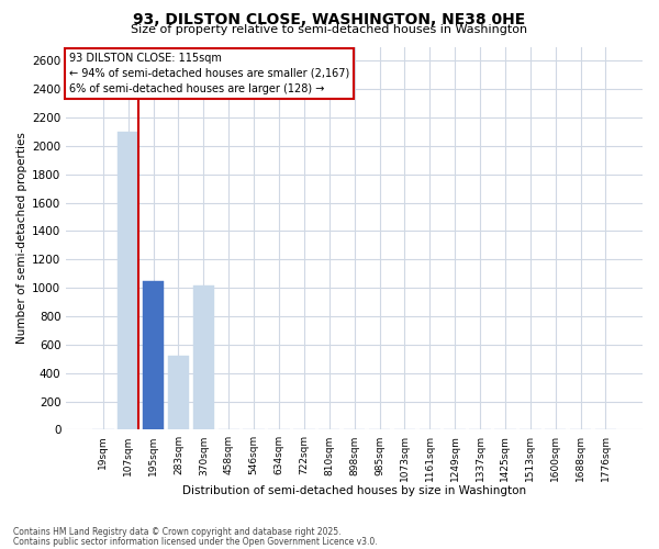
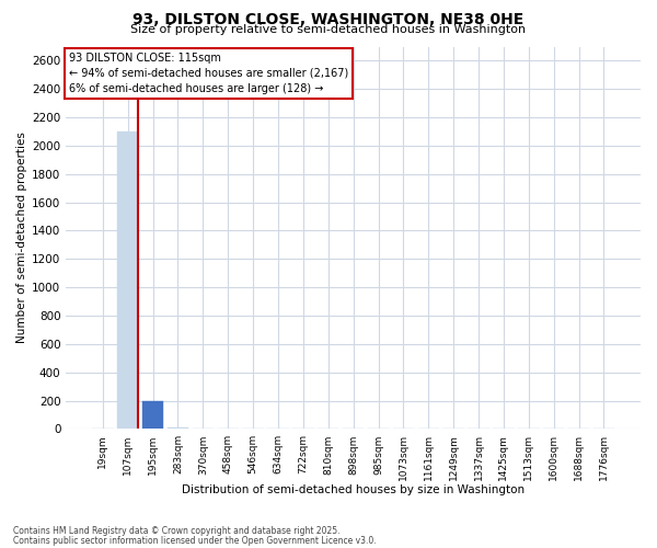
195sqm: 1050 -> 200
283sqm: 520 -> 10
370sqm: 1020 -> 0
